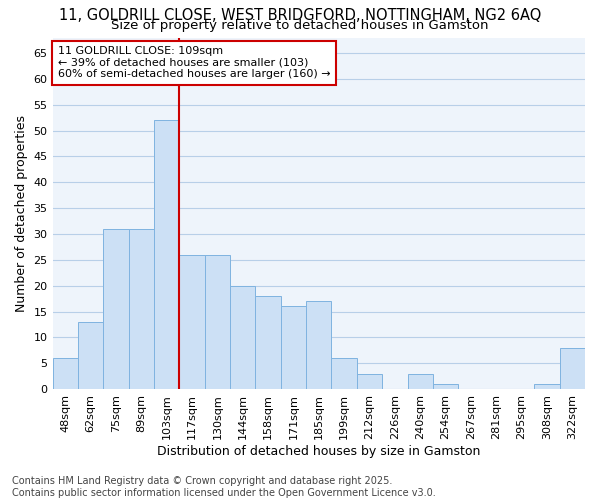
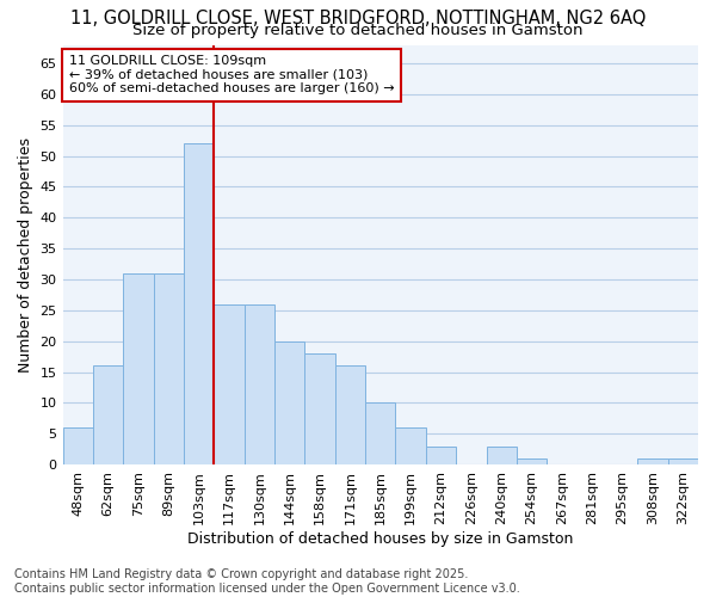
62sqm: 13 -> 16
185sqm: 17 -> 10
322sqm: 8 -> 1
